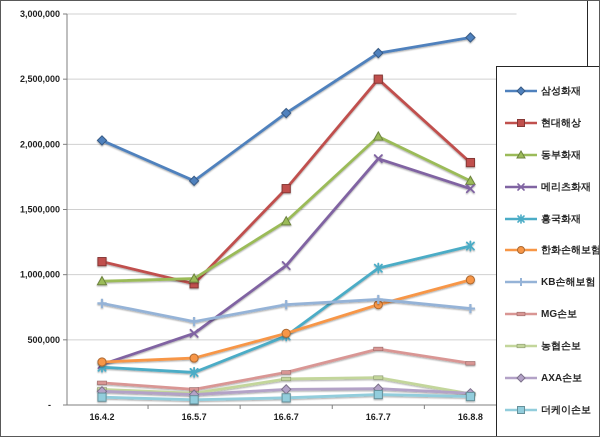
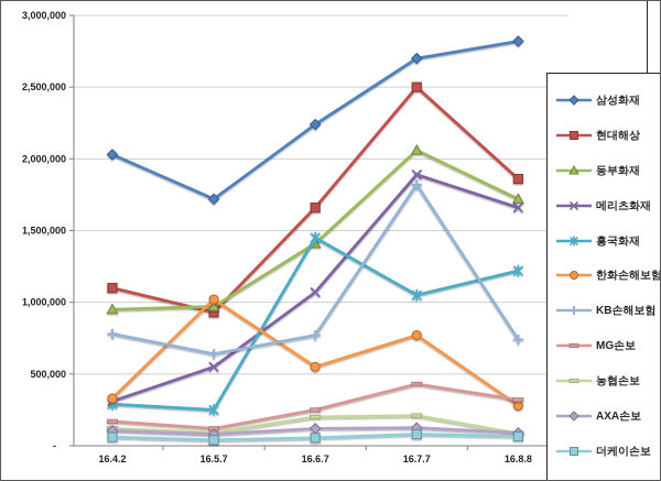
한화손해보험/16.5.7: 360000 -> 1020000
흥국화재/16.6.7: 530000 -> 1450000
KB손해보험/16.7.7: 810000 -> 1820000
한화손해보험/16.8.8: 960000 -> 280000
